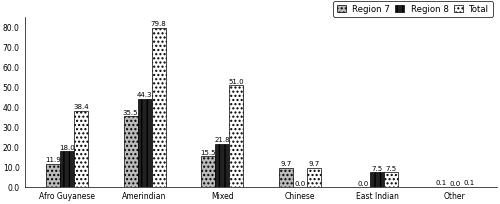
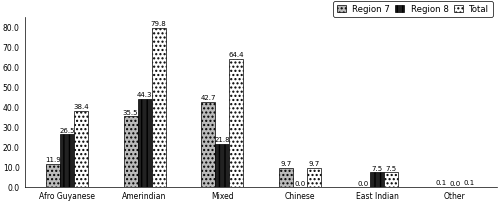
Region 8/Afro Guyanese: 18.0 -> 26.5
Region 7/Mixed: 15.5 -> 42.7
Total/Mixed: 51.0 -> 64.4
